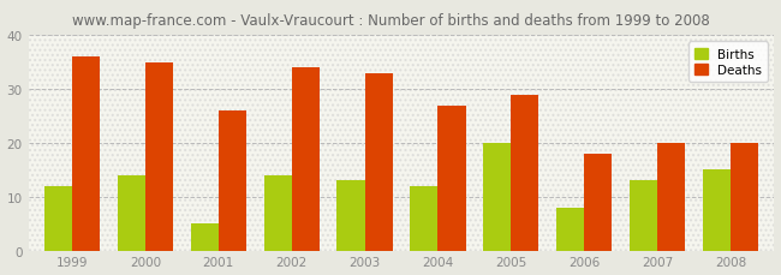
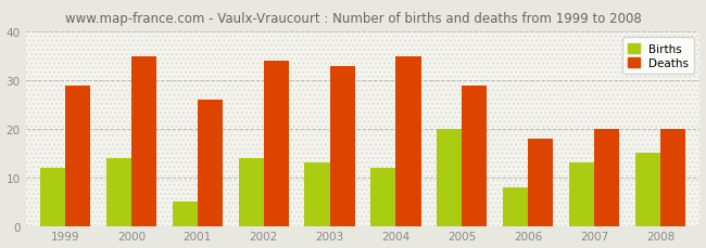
Deaths/1999: 36 -> 29
Deaths/2004: 27 -> 35
